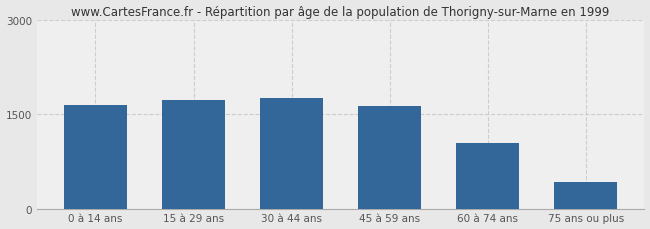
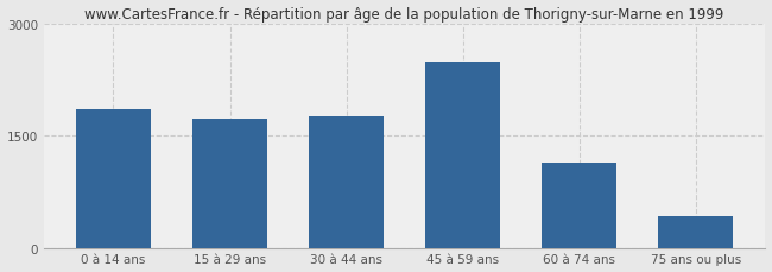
0 à 14 ans: 1650 -> 1860
45 à 59 ans: 1640 -> 2500
60 à 74 ans: 1050 -> 1140
